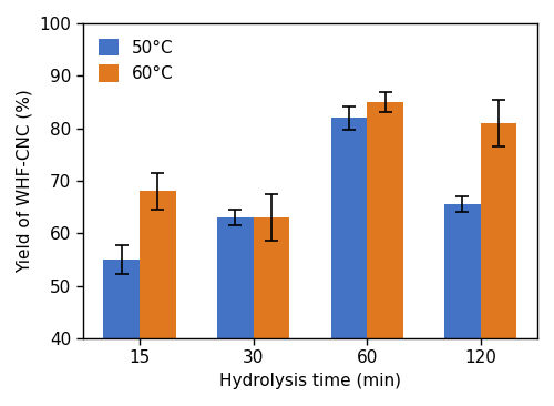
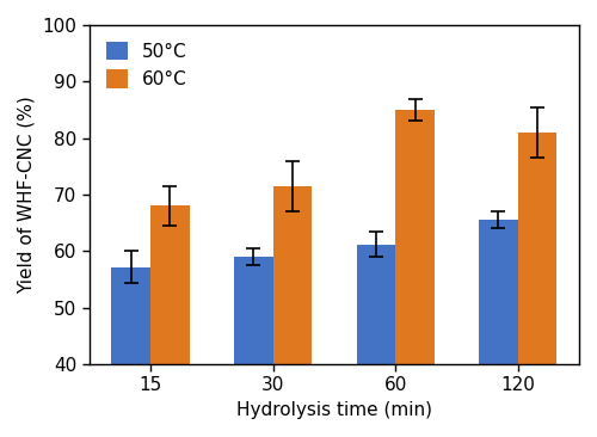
50°C/15: 55.0 -> 57.2
50°C/30: 63.0 -> 59.0
60°C/30: 63.0 -> 71.5
50°C/60: 82.0 -> 61.2
